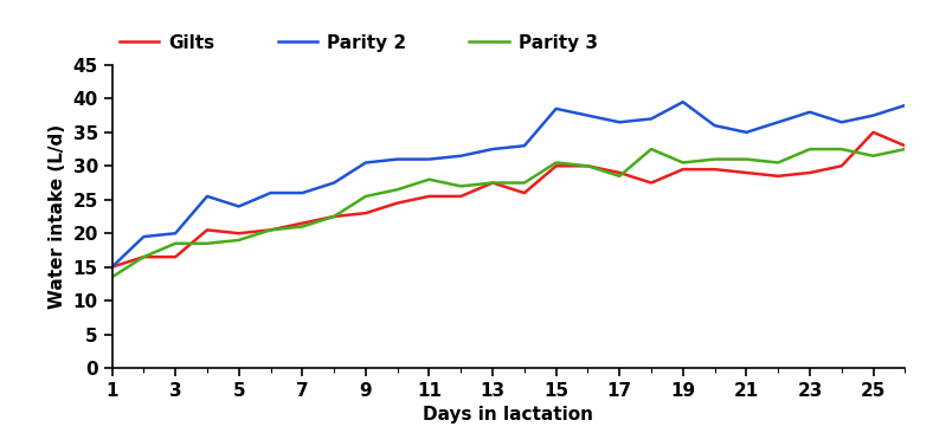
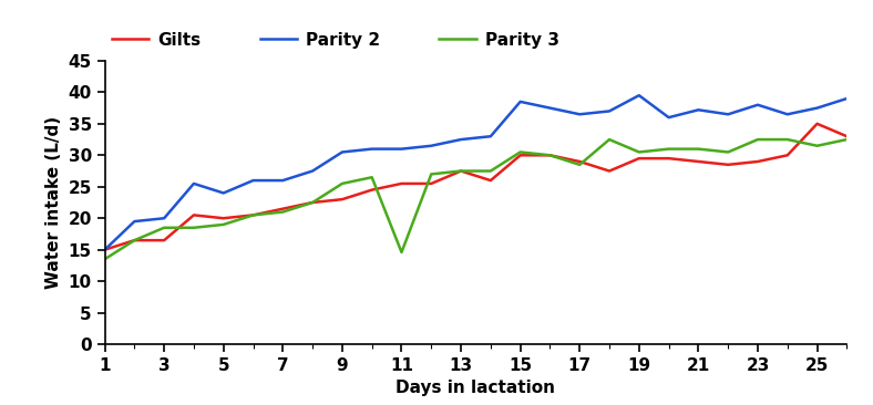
Parity 3/11: 28.0 -> 14.6
Parity 2/21: 35.0 -> 37.2
